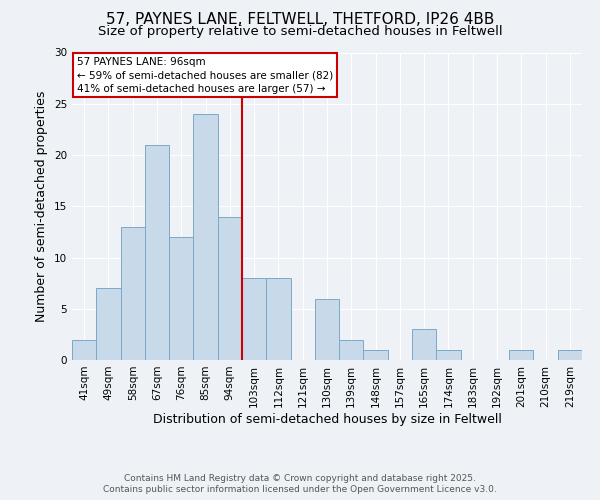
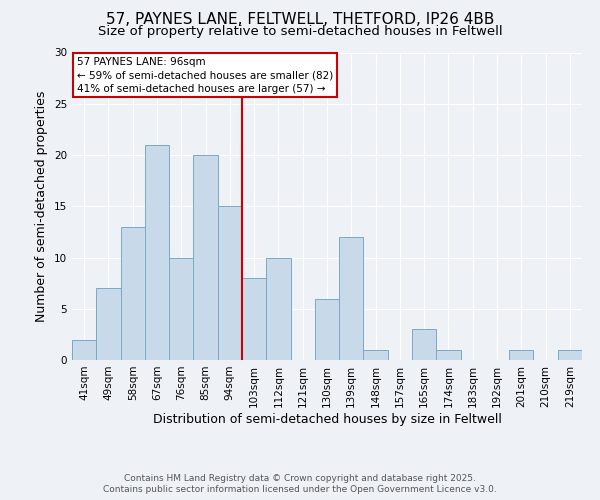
76sqm: 12 -> 10
85sqm: 24 -> 20
94sqm: 14 -> 15
112sqm: 8 -> 10
139sqm: 2 -> 12
